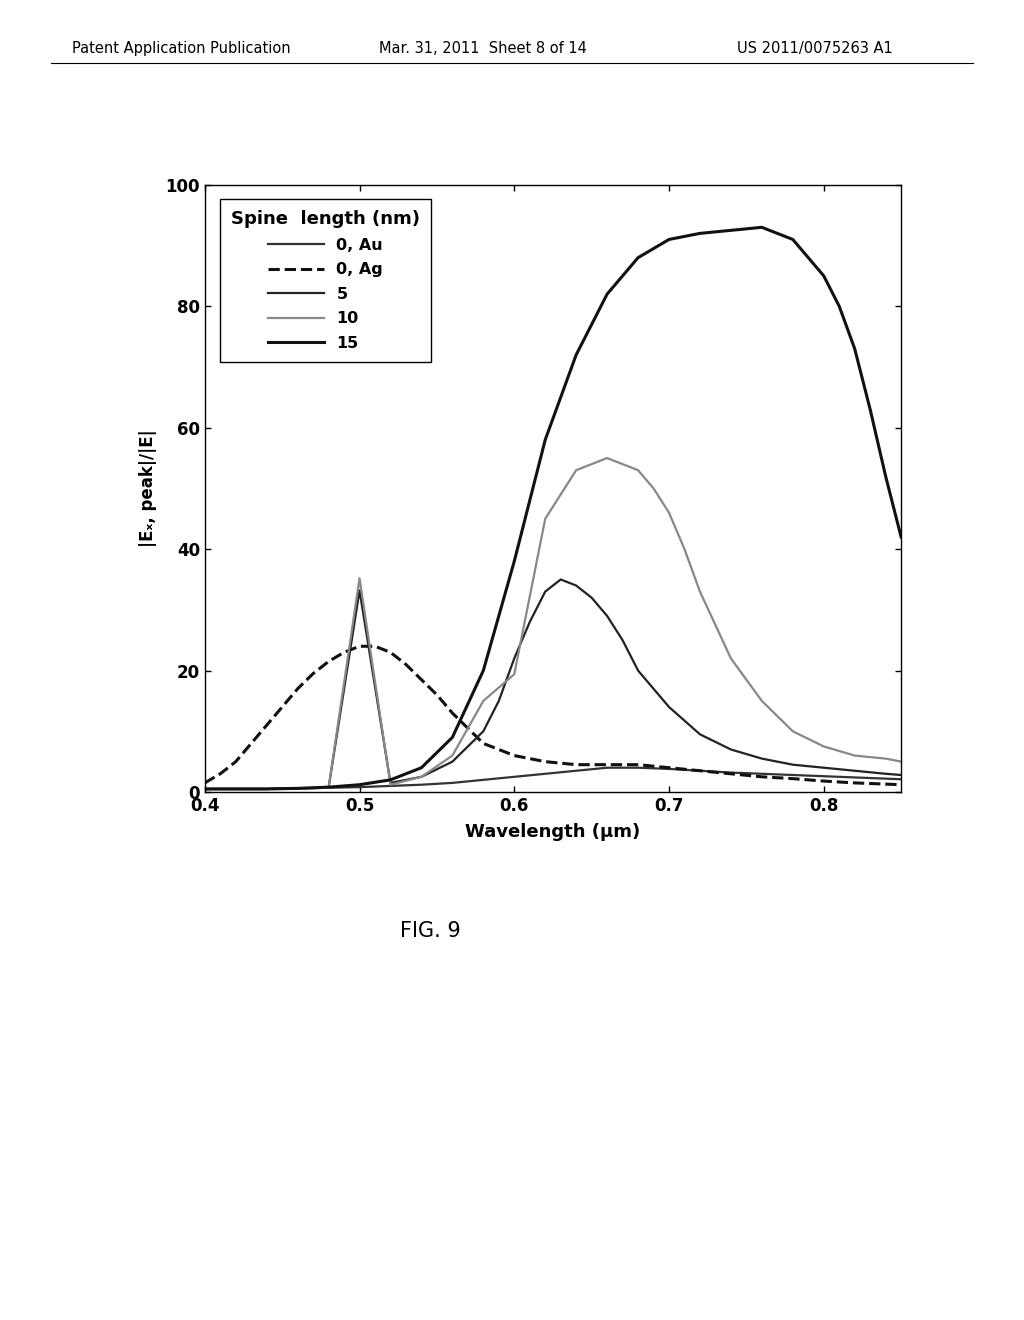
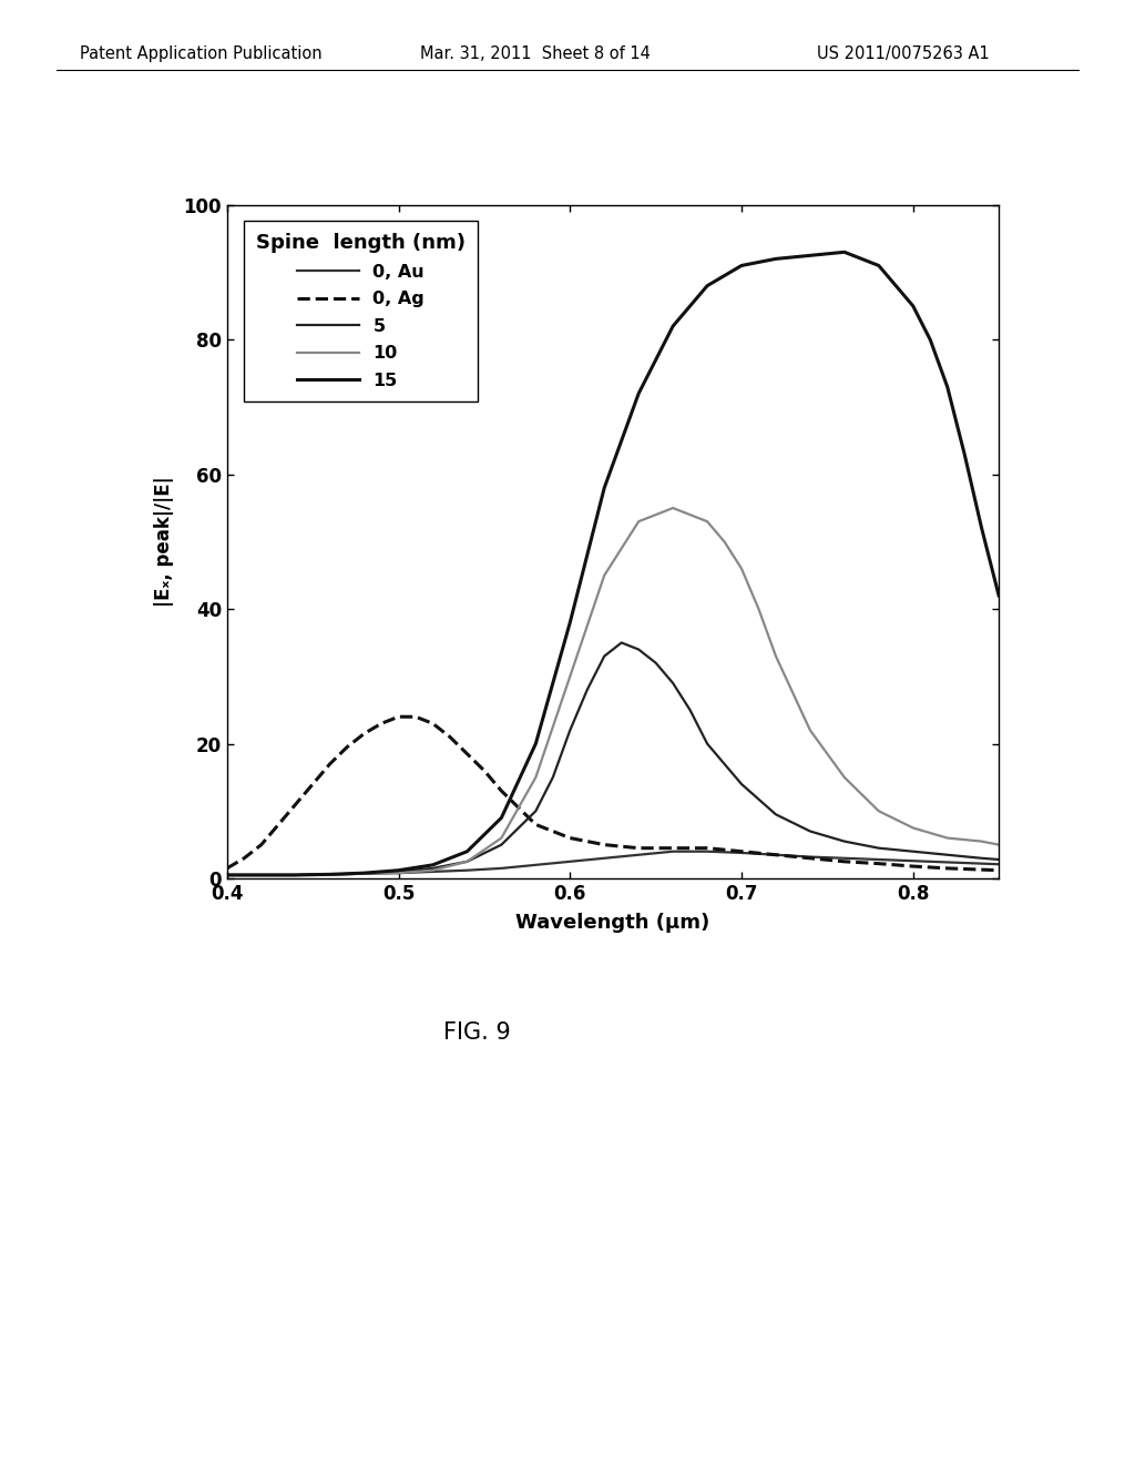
5/0.5: 33.2 -> 1.0
10/0.5: 35.2 -> 0.8
10/0.6: 19.4 -> 30.0
